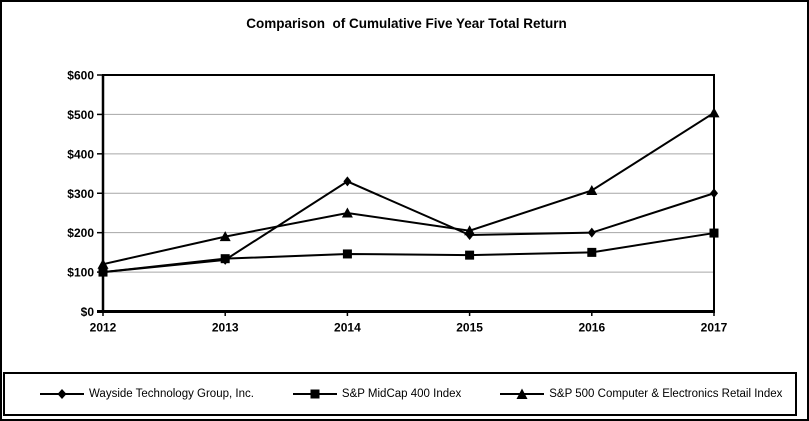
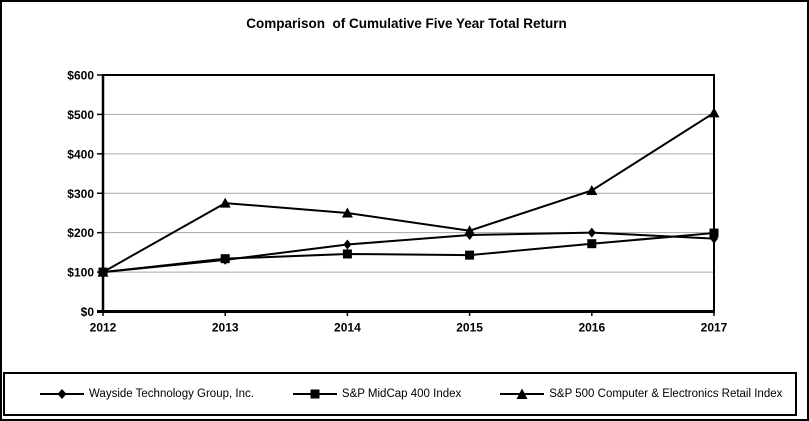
S&P 500 Computer & Electronics Retail Index/2012: $120 -> $100
S&P 500 Computer & Electronics Retail Index/2013: $190 -> $280
Wayside Technology Group, Inc./2014: $330 -> $170
S&P MidCap 400 Index/2016: $150 -> $170
Wayside Technology Group, Inc./2017: $300 -> $180
